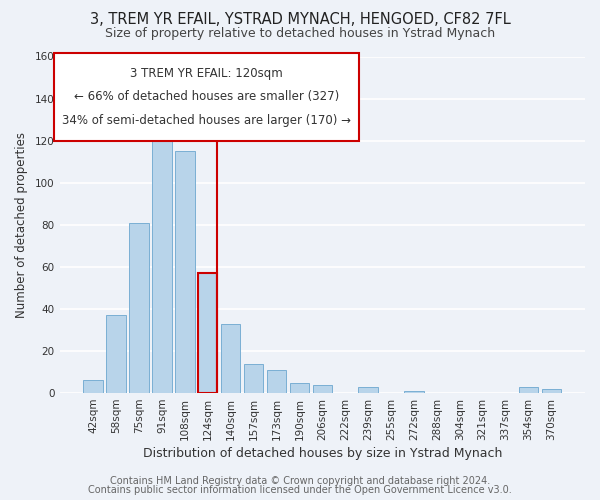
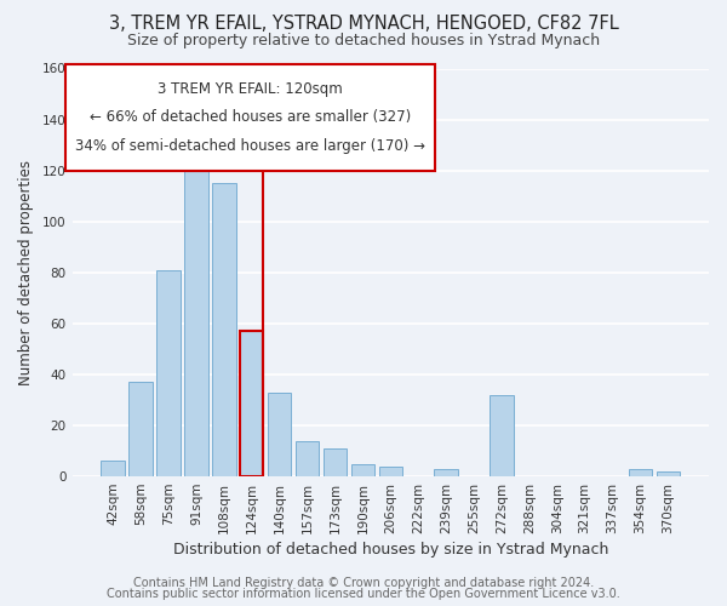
272sqm: 1 -> 32
